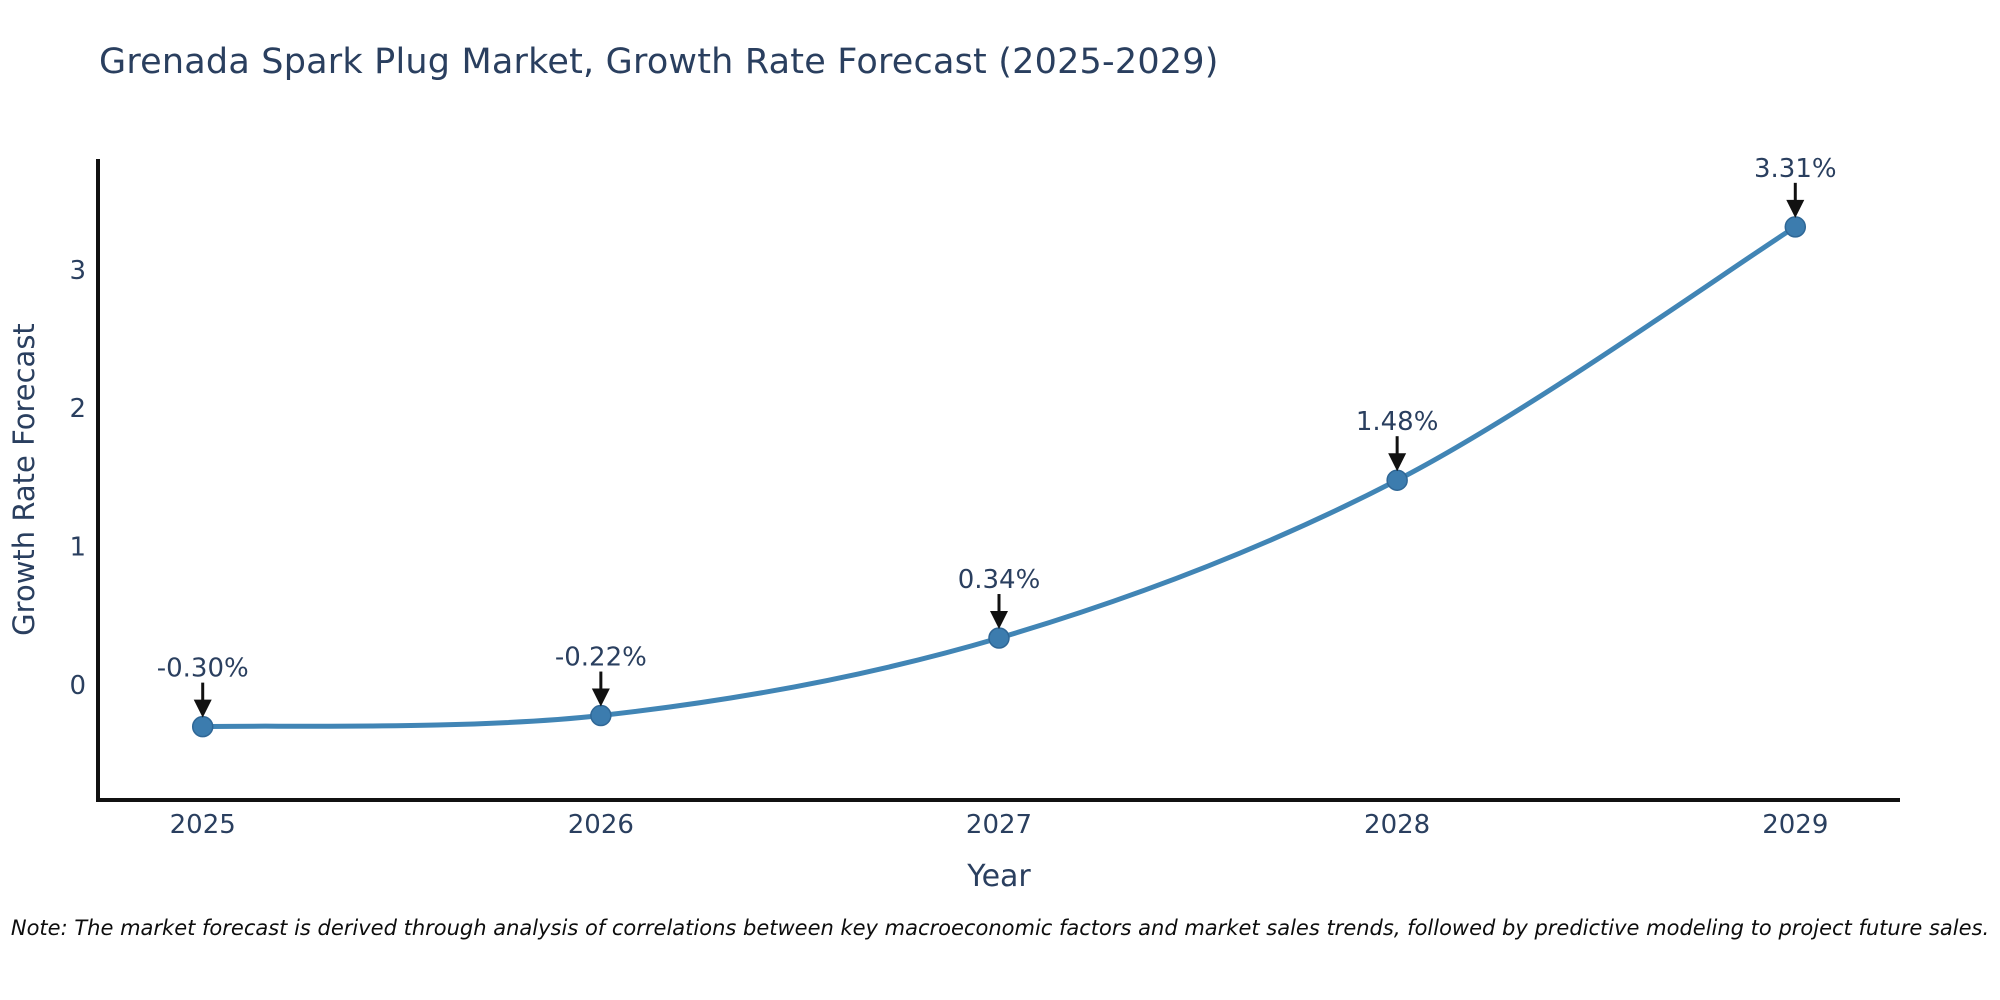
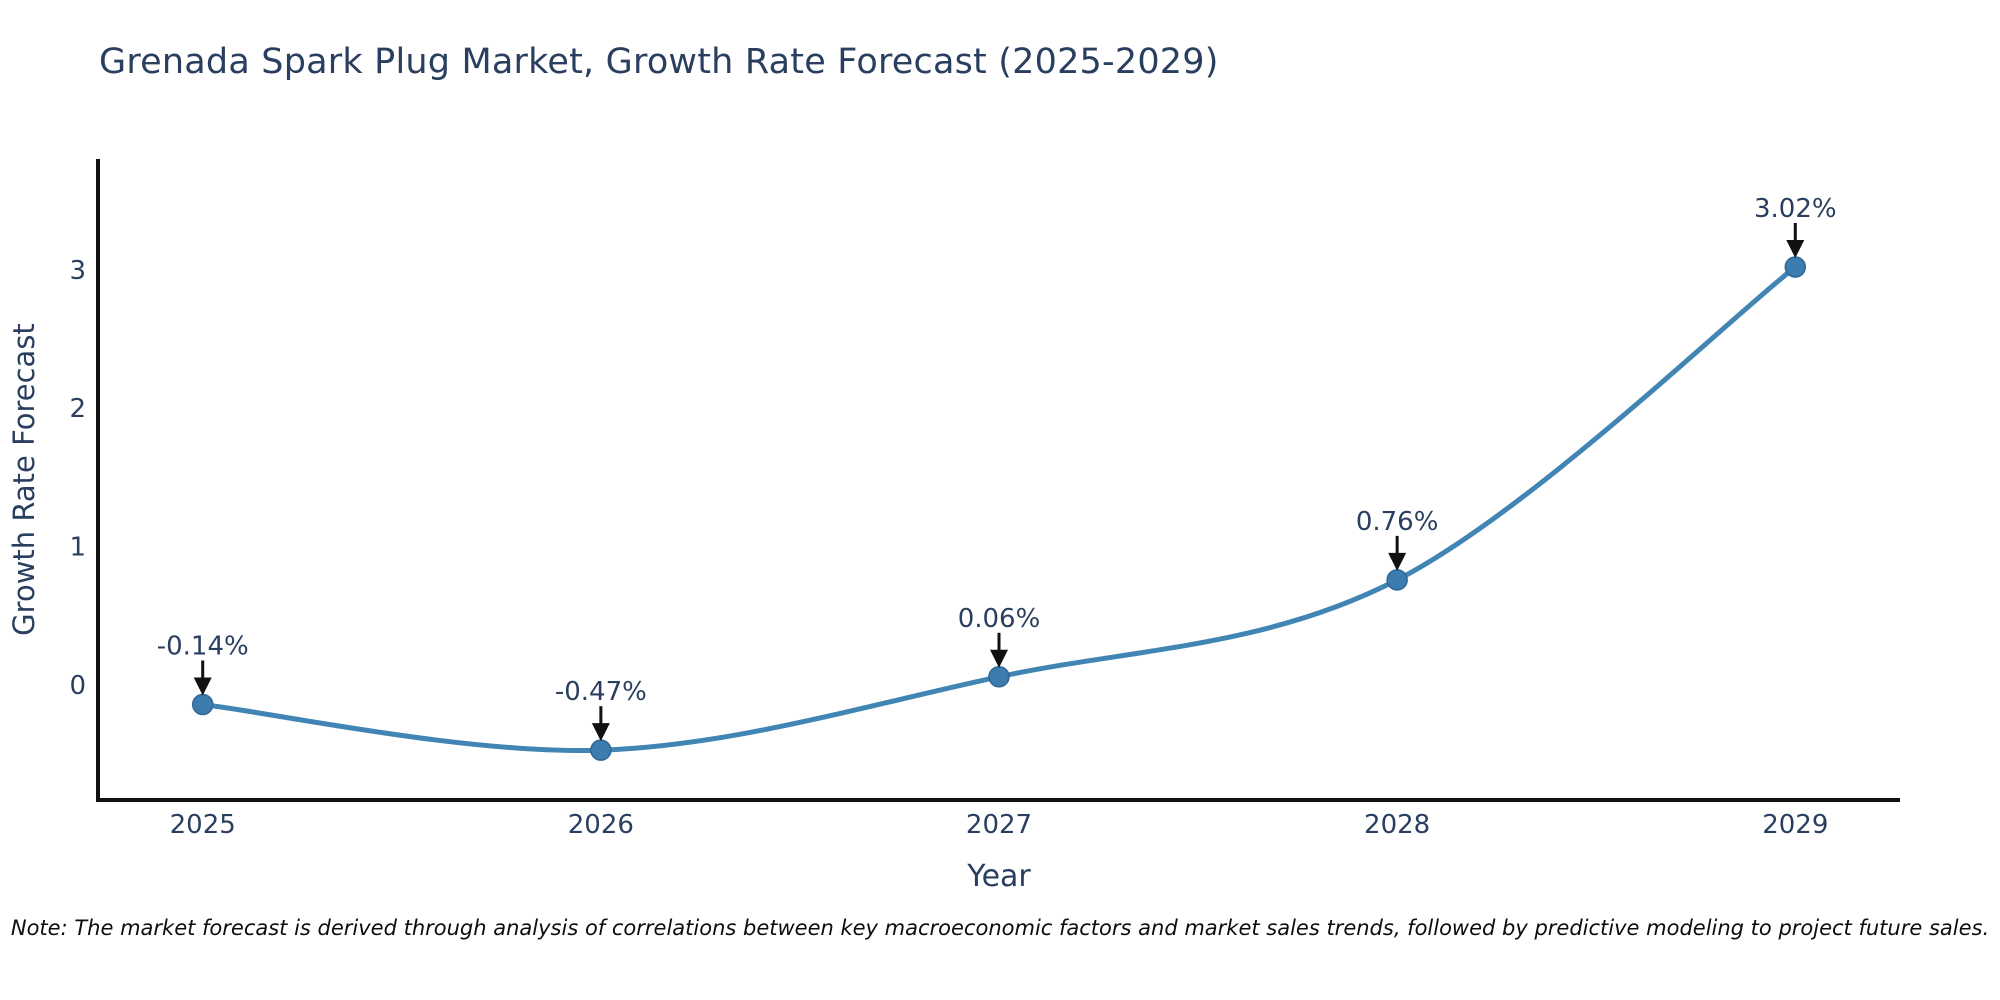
2025: -0.30% -> -0.14%
2026: -0.22% -> -0.47%
2027: 0.34% -> 0.06%
2028: 1.48% -> 0.76%
2029: 3.31% -> 3.02%
